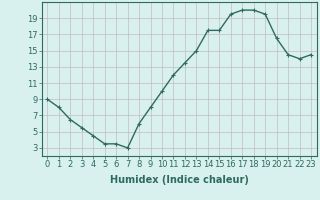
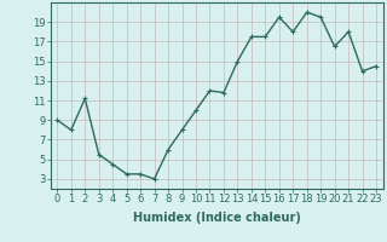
2: 6.5 -> 11.2
12: 13.5 -> 11.8
17: 20.0 -> 18.0
21: 14.5 -> 18.0
